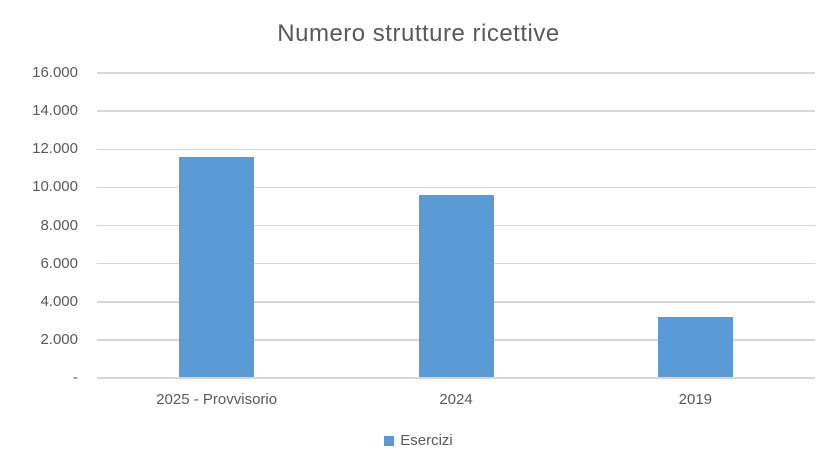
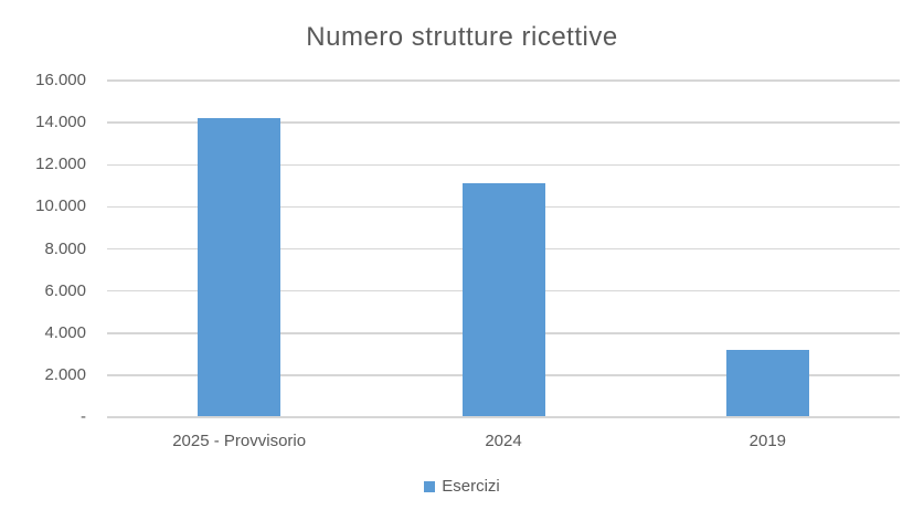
2025 - Provvisorio: 11600 -> 14200
2024: 9600 -> 11100
